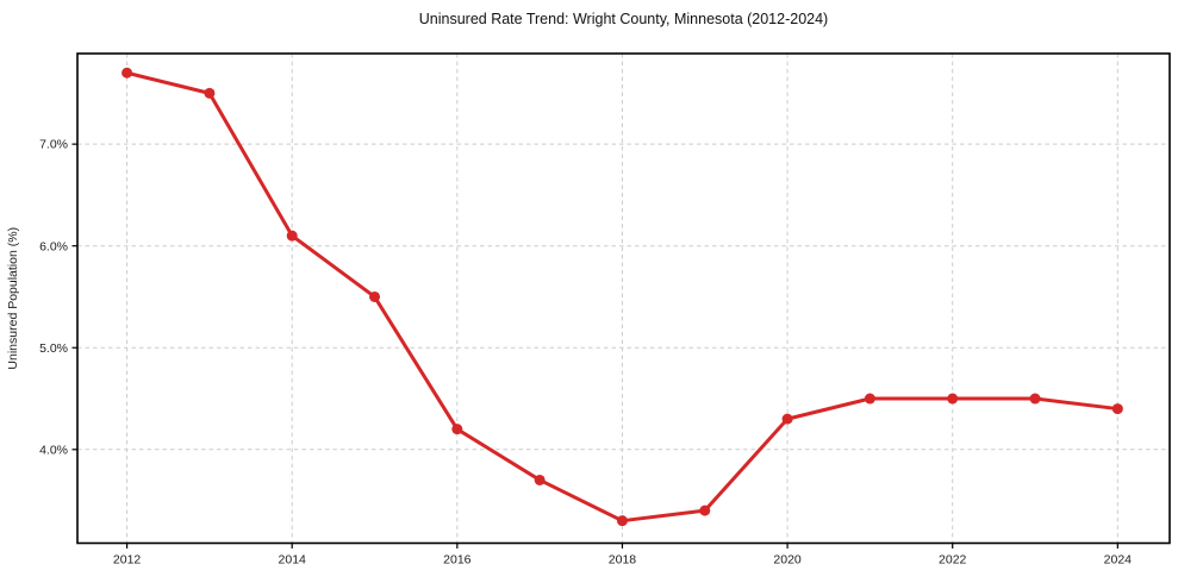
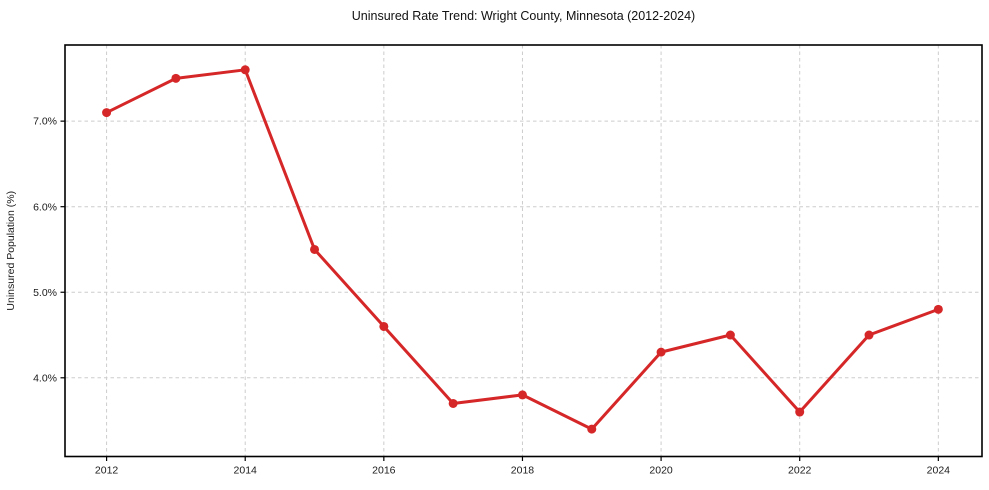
2012: 7.7% -> 7.1%
2014: 6.1% -> 7.6%
2016: 4.2% -> 4.6%
2018: 3.3% -> 3.8%
2022: 4.5% -> 3.6%
2024: 4.4% -> 4.8%
